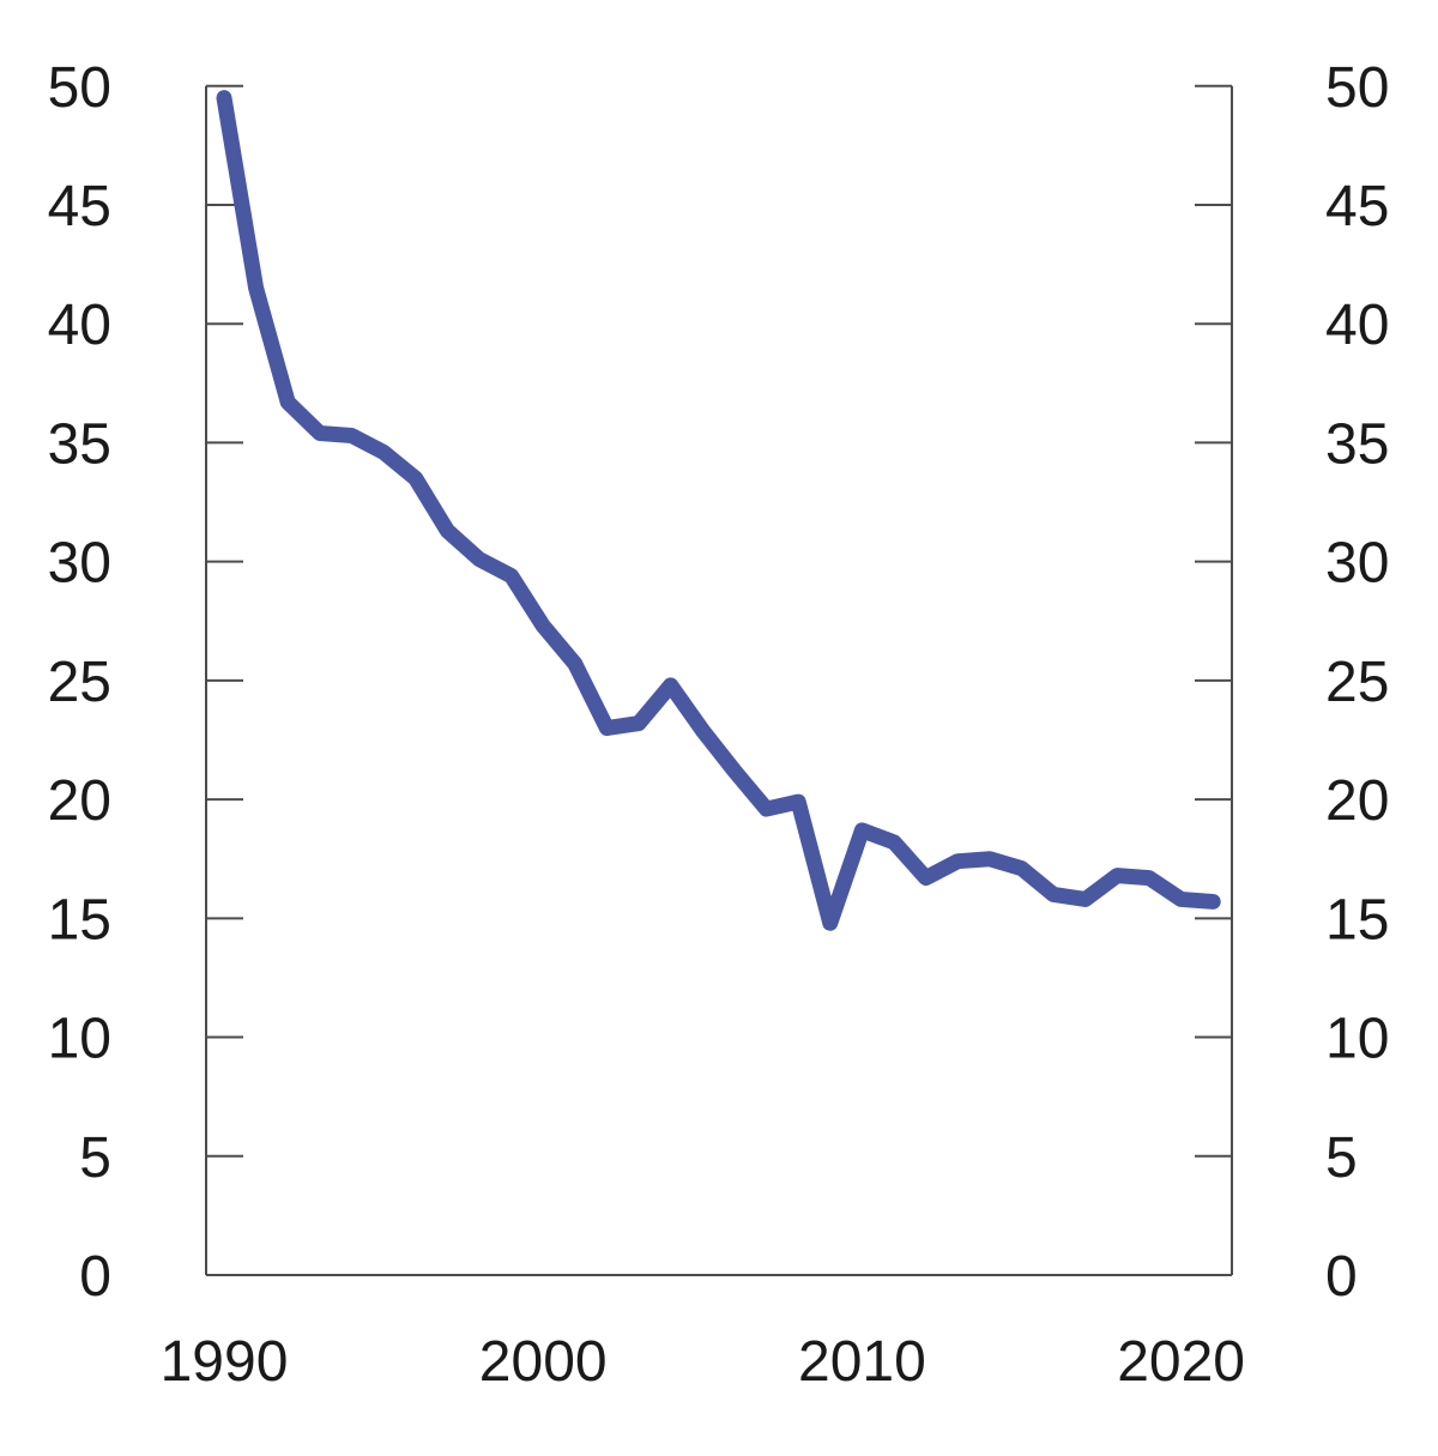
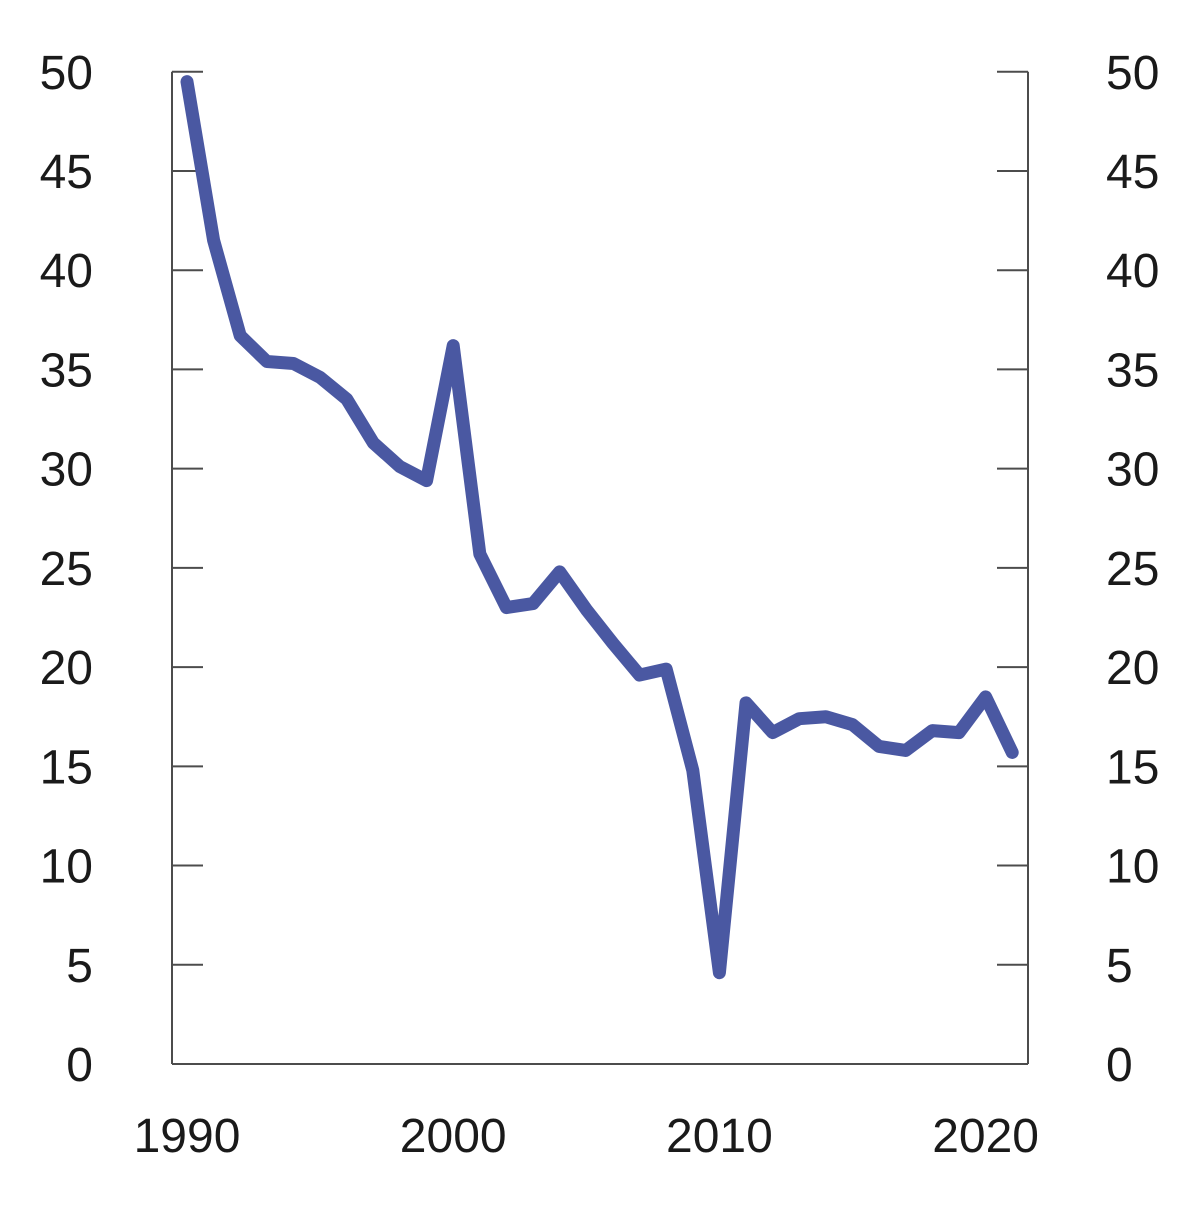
2000: 27.3 -> 36.2
2010: 18.7 -> 4.6
2020: 15.8 -> 18.5
